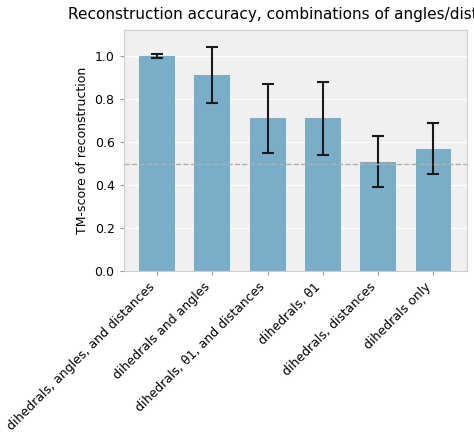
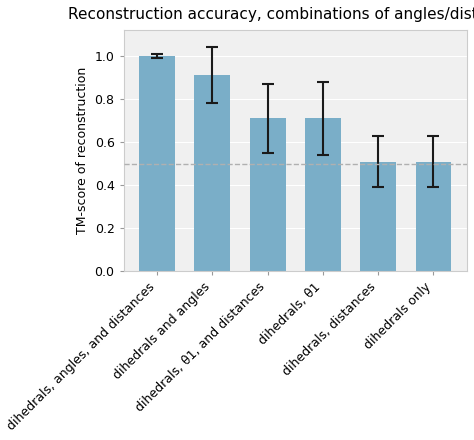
dihedrals only: 0.57 -> 0.51
